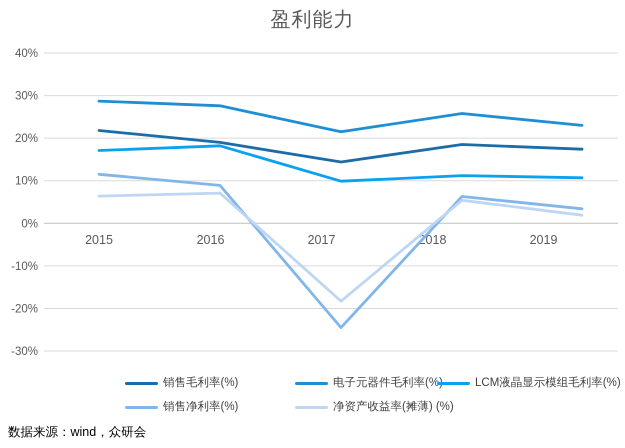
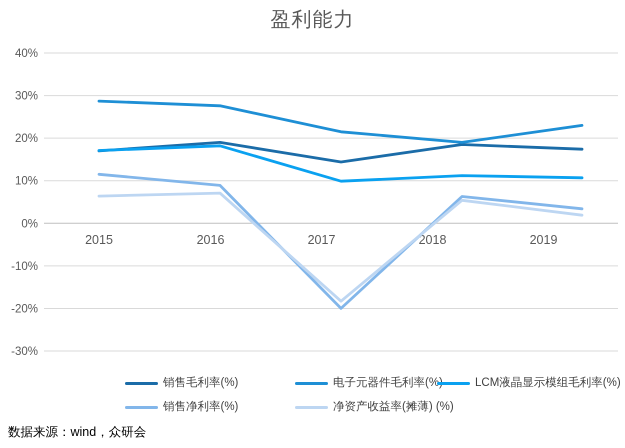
销售毛利率(%)/2015: 22% -> 17%
销售净利率(%)/2017: -24% -> -20%
电子元器件毛利率(%)/2018: 26% -> 19%
